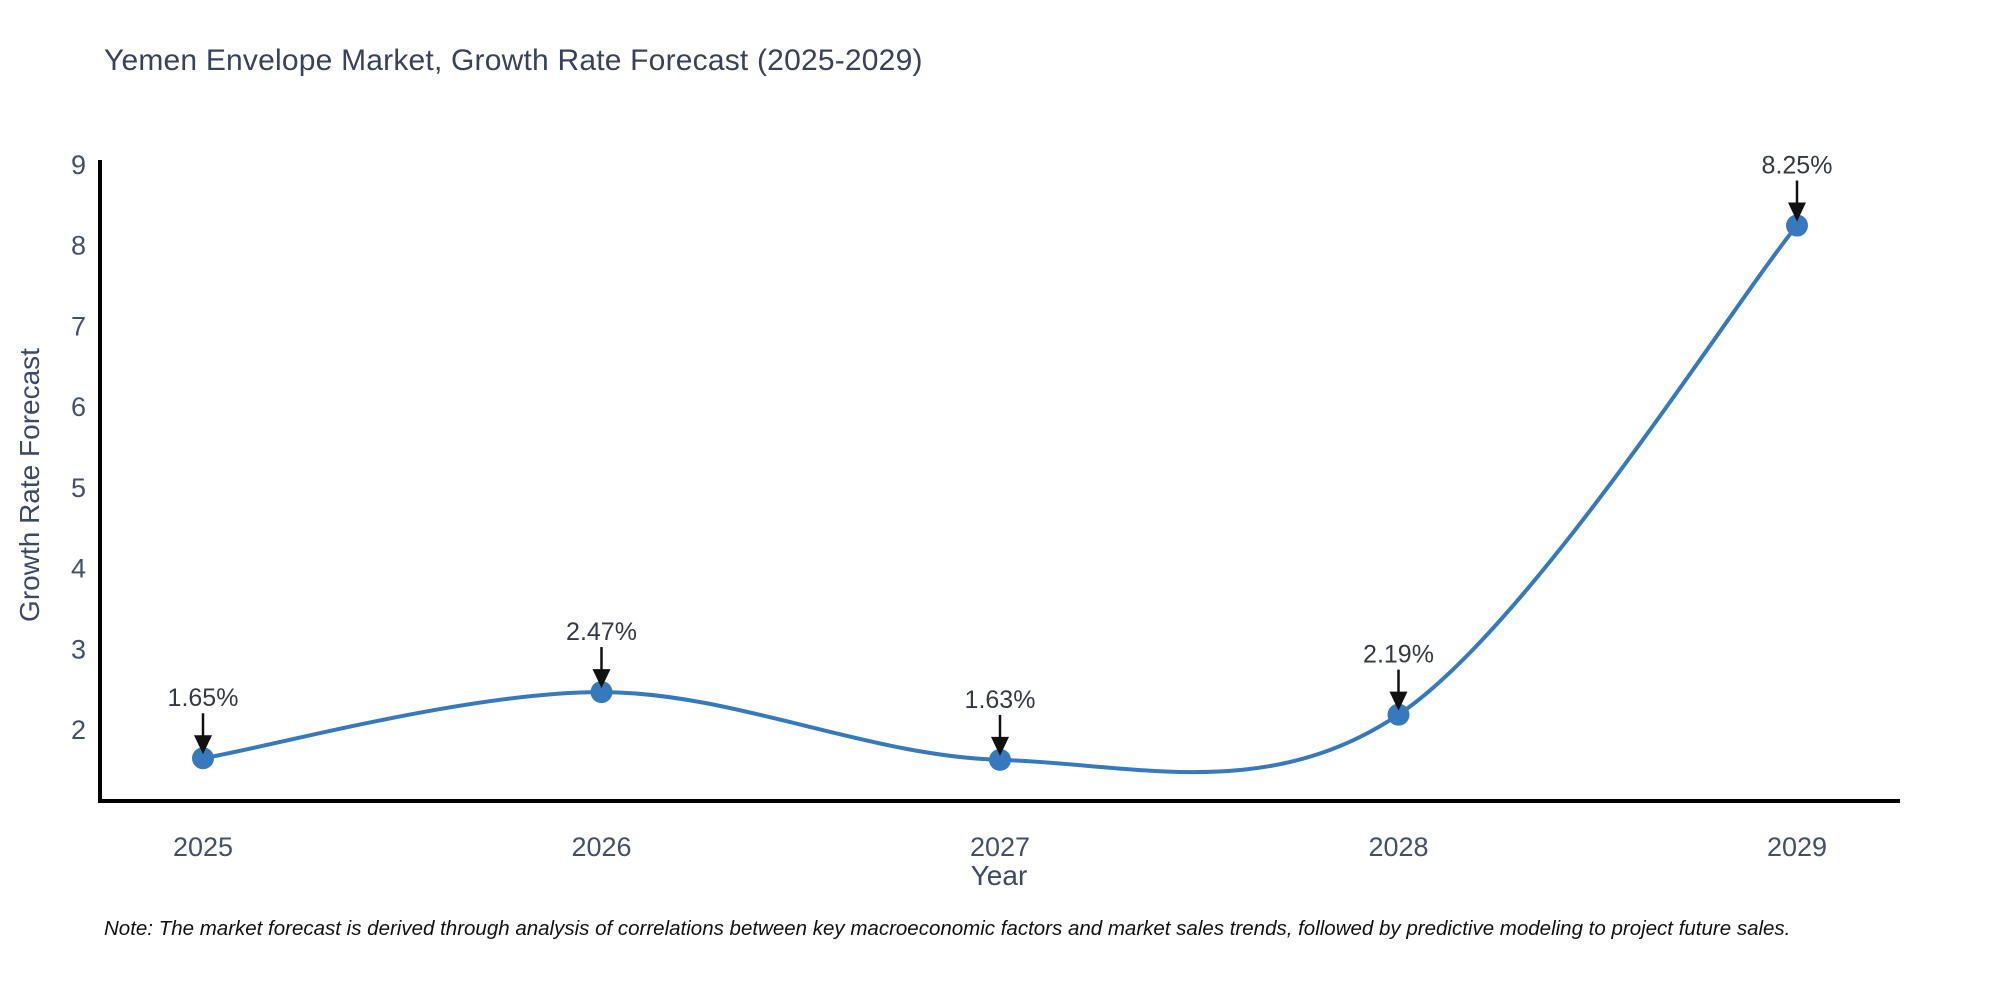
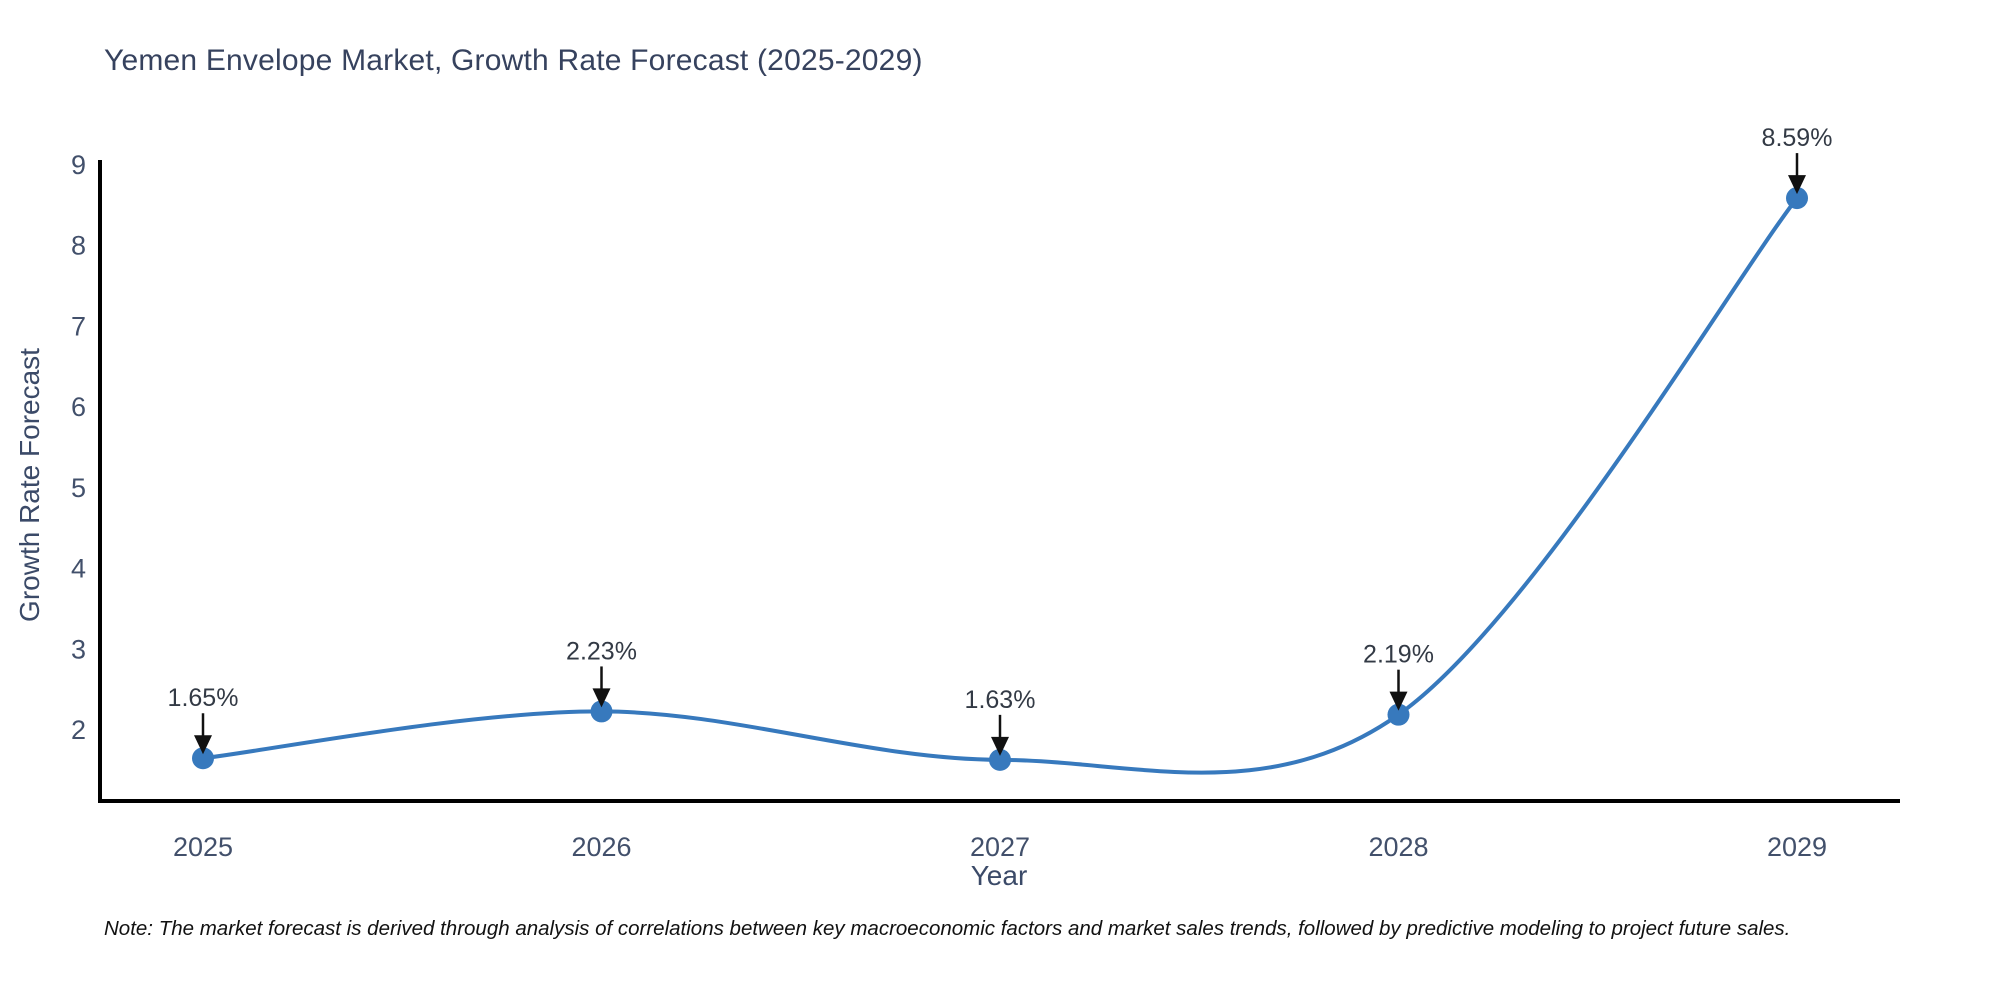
2026: 2.47% -> 2.23%
2029: 8.25% -> 8.59%
